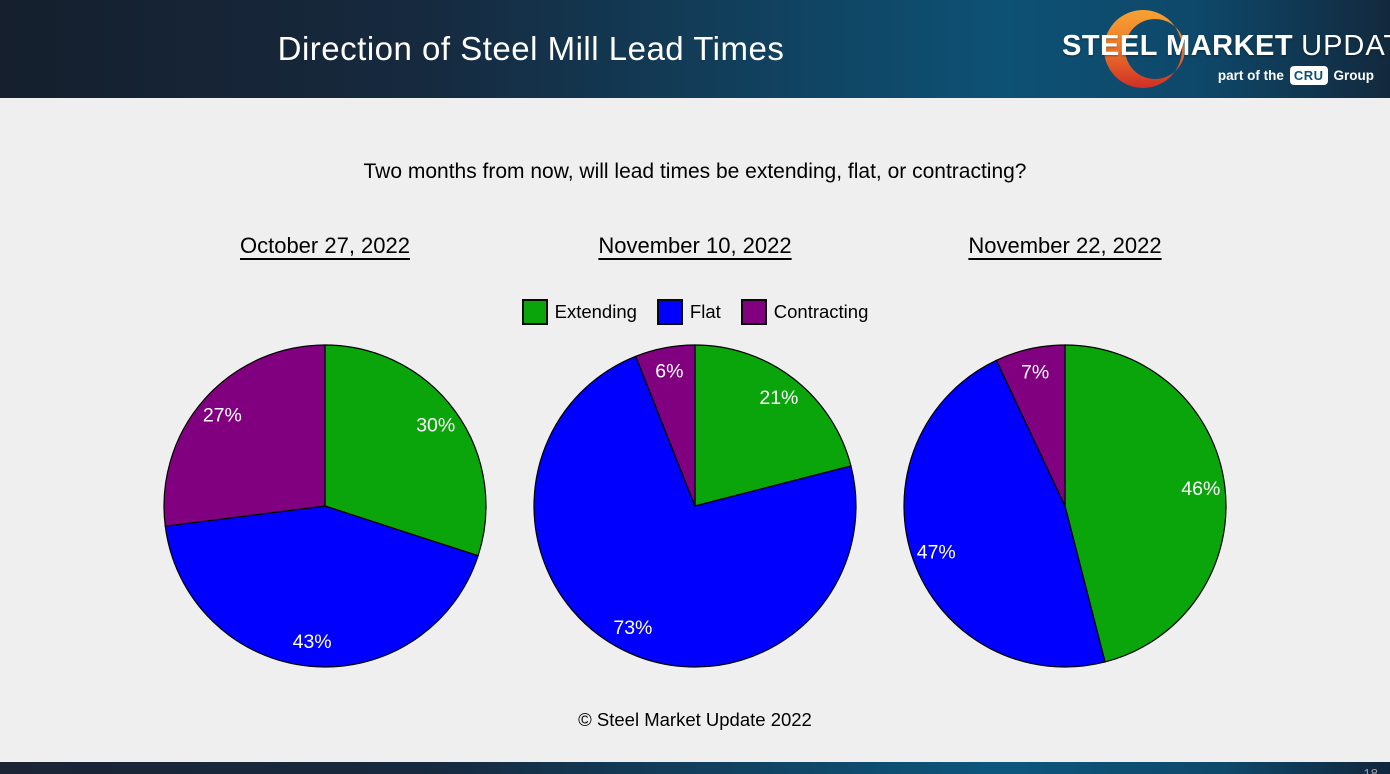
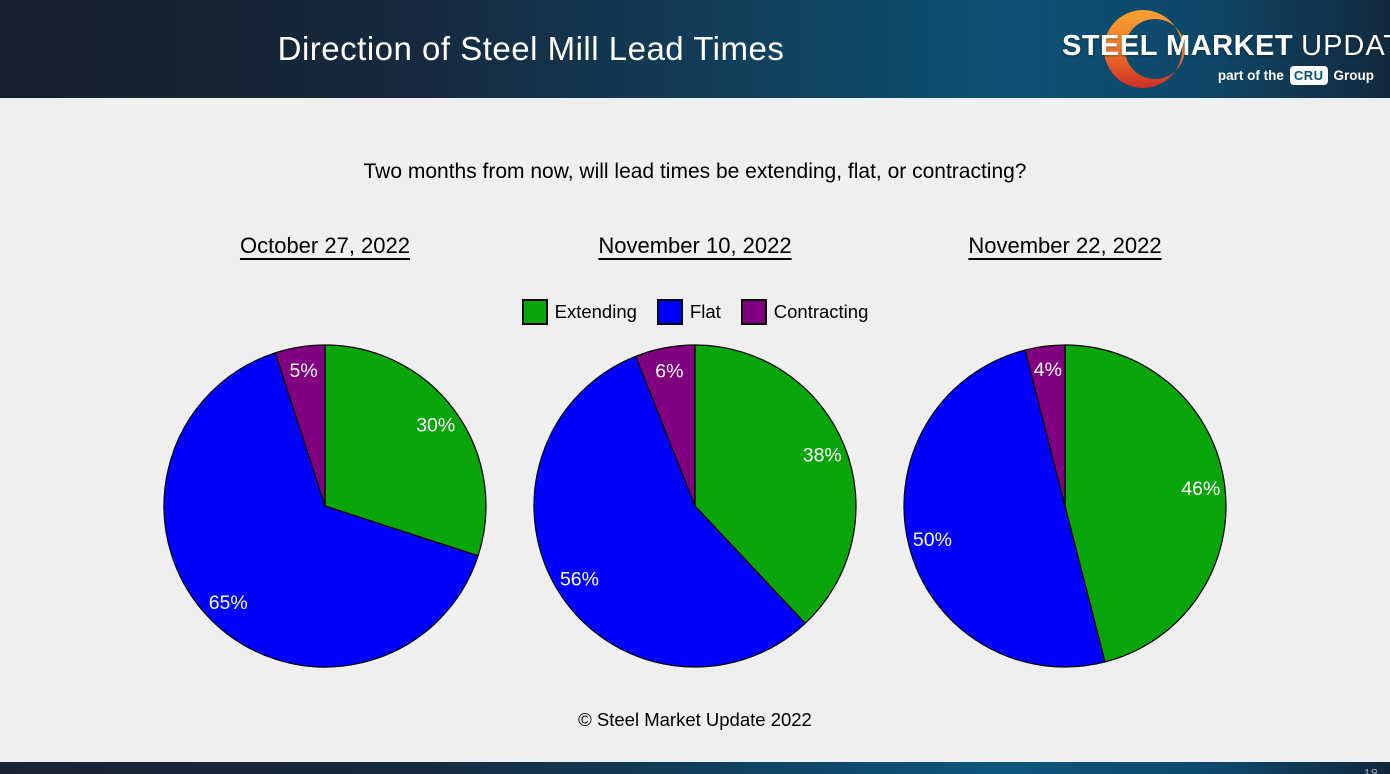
October 27, 2022/Flat: 43% -> 65%
October 27, 2022/Contracting: 27% -> 5%
November 10, 2022/Extending: 21% -> 38%
November 10, 2022/Flat: 73% -> 56%
November 22, 2022/Flat: 47% -> 50%
November 22, 2022/Contracting: 7% -> 4%
